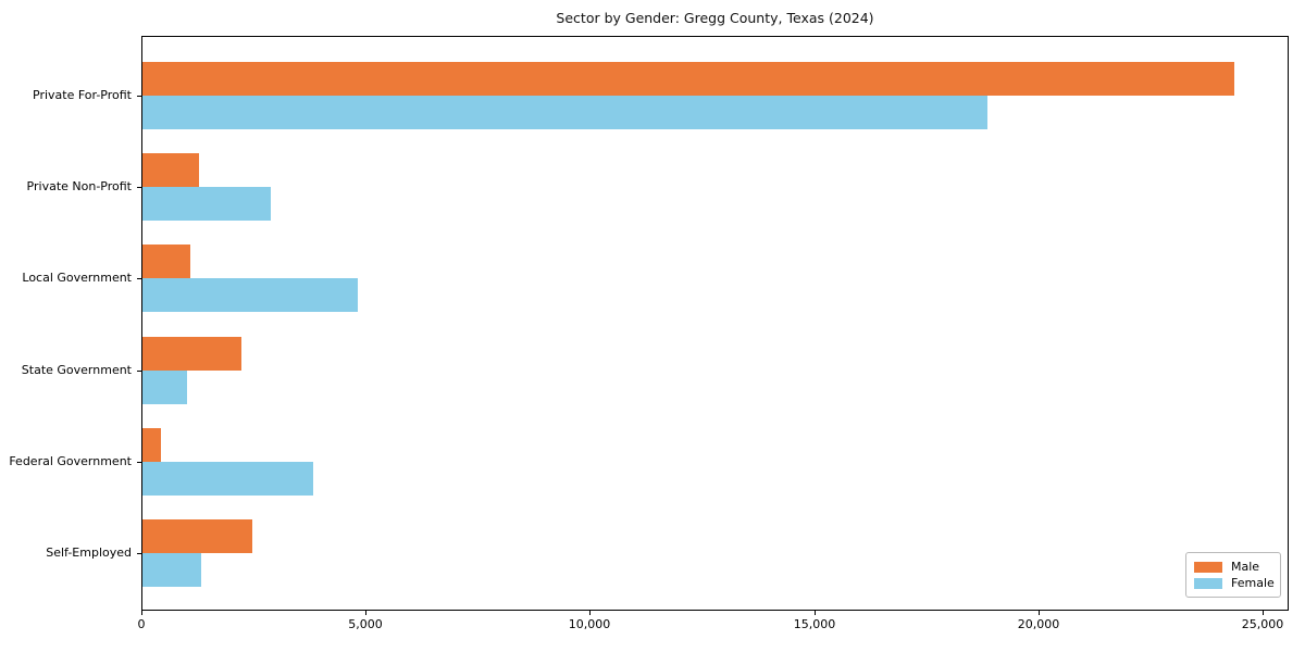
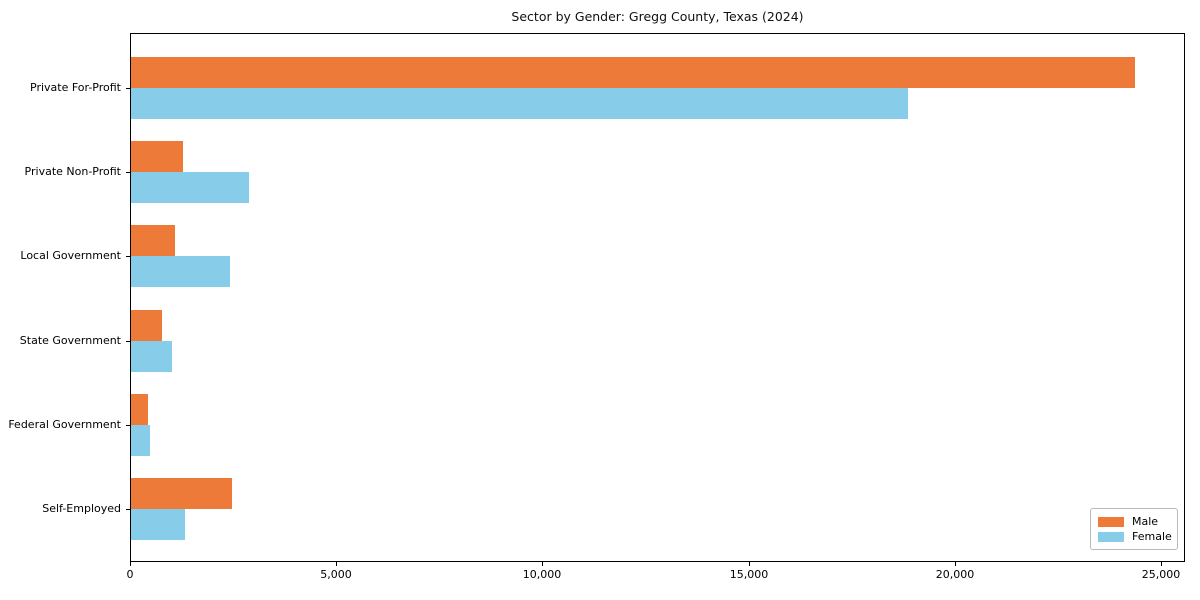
Female/Local Government: 4800 -> 2400
Male/State Government: 2200 -> 800
Female/Federal Government: 3800 -> 500
